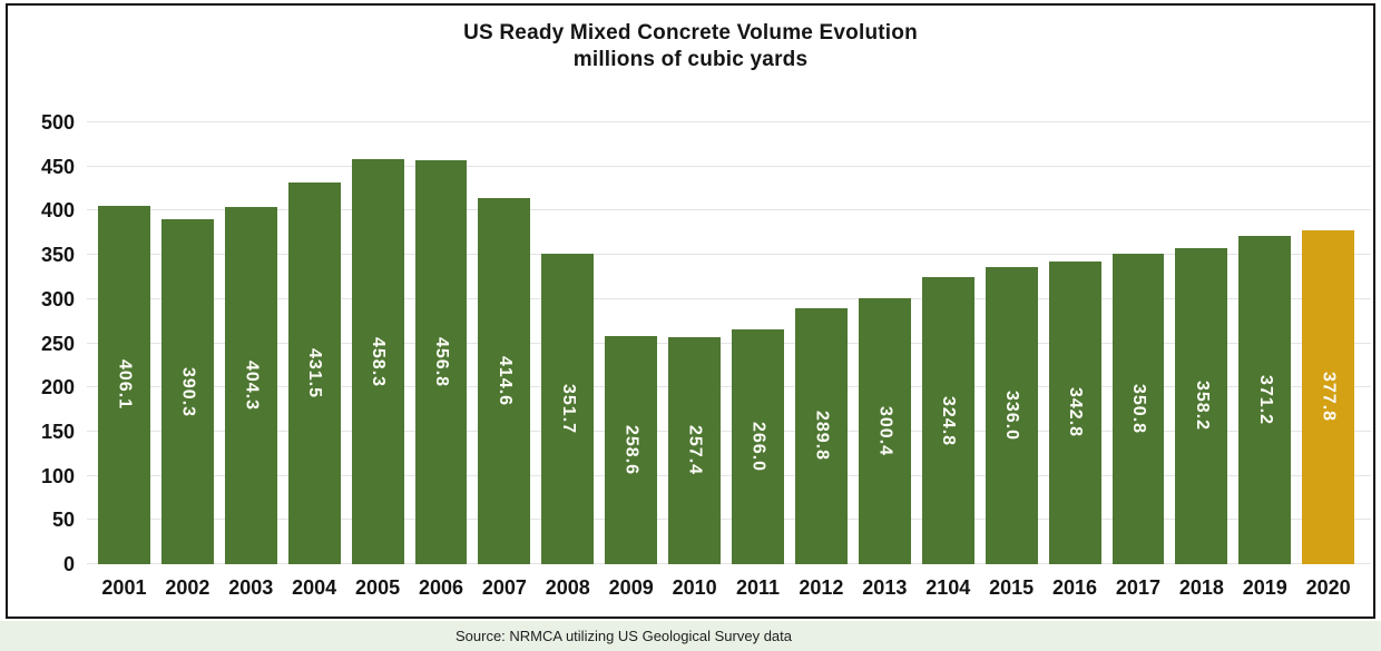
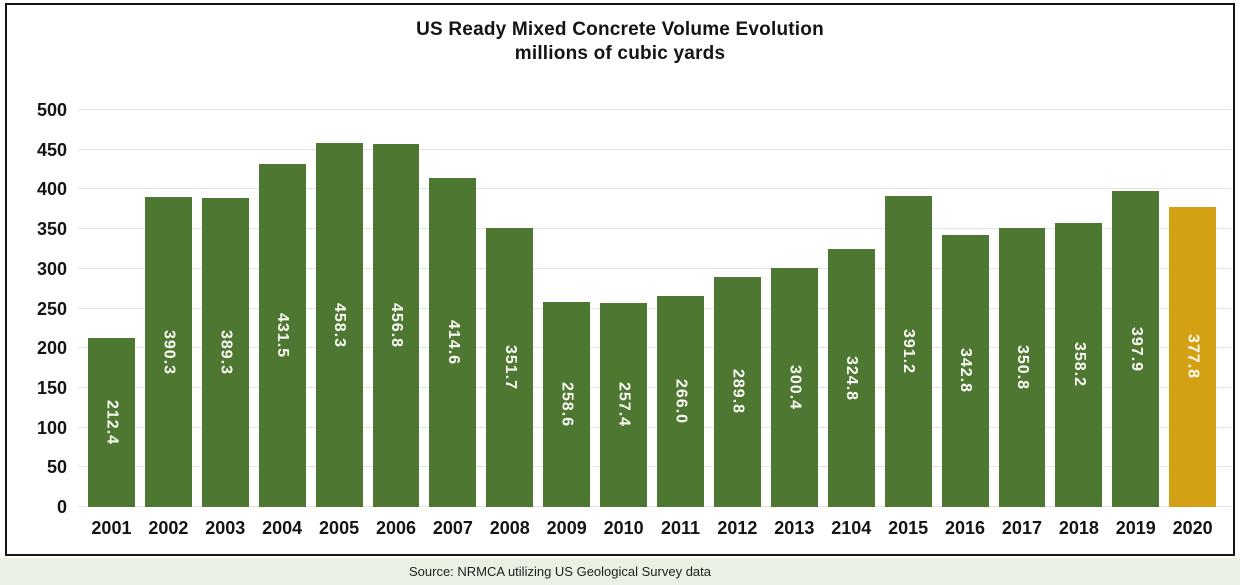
2001: 406.1 -> 212.4
2003: 404.3 -> 389.3
2015: 336.0 -> 391.2
2019: 371.2 -> 397.9
